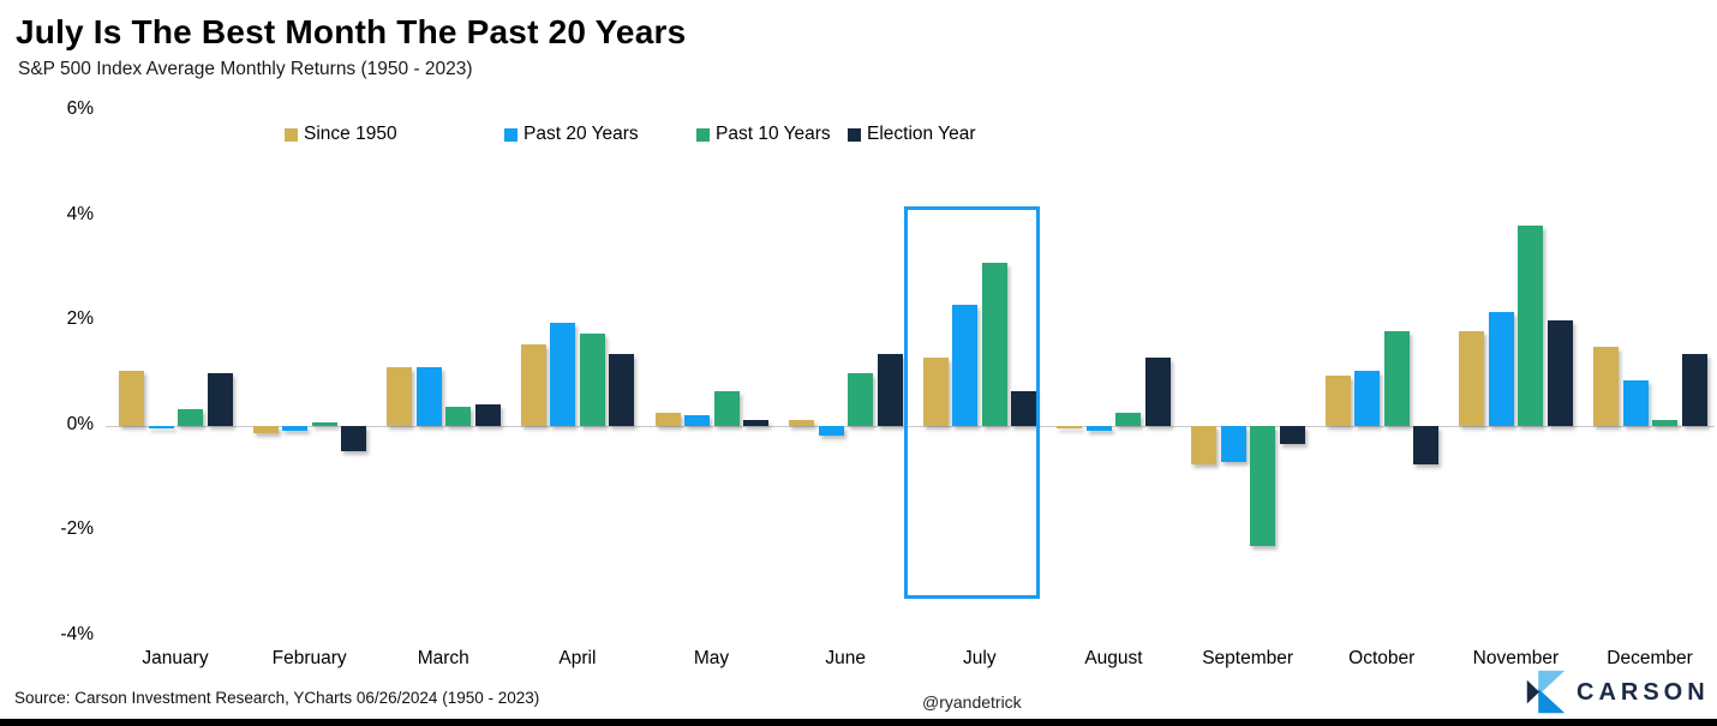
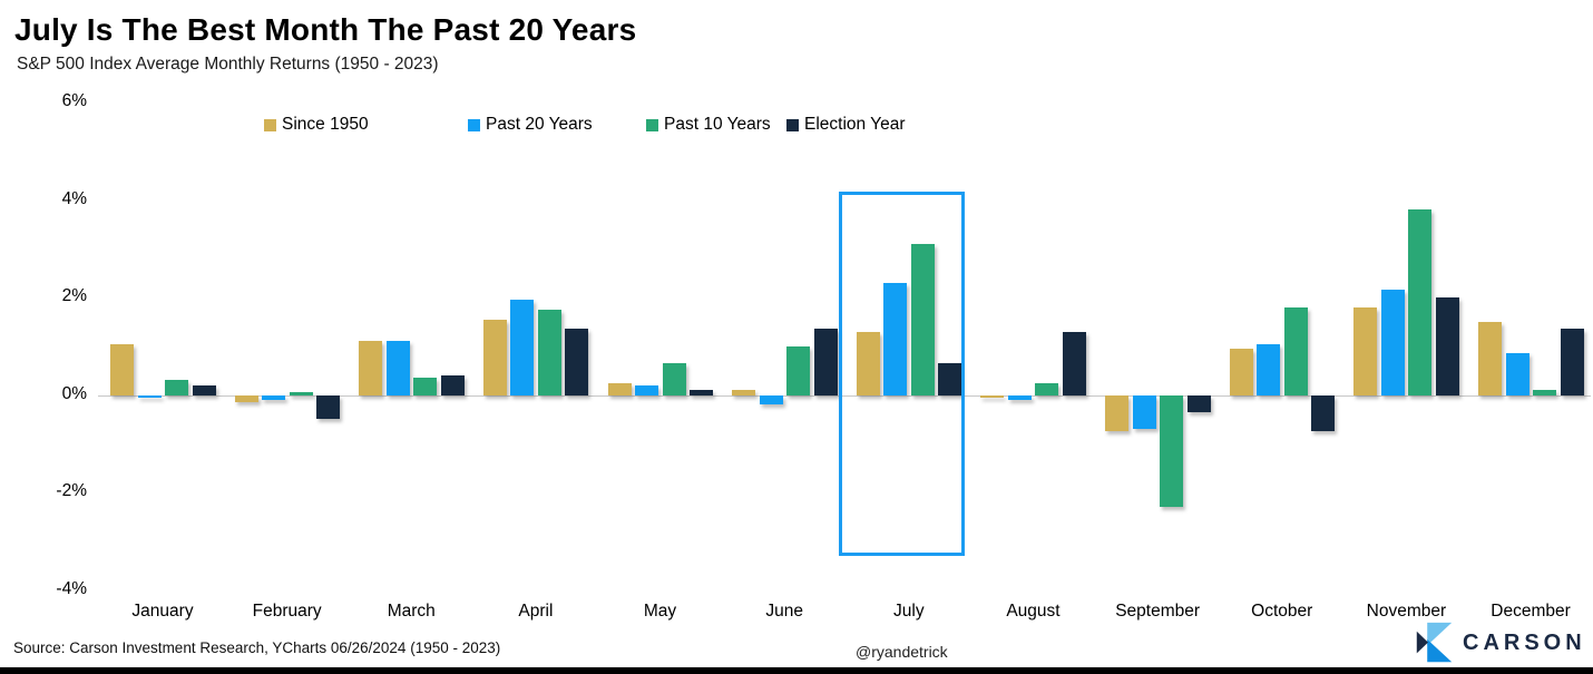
Election Year/January: 1.0% -> 0.2%
